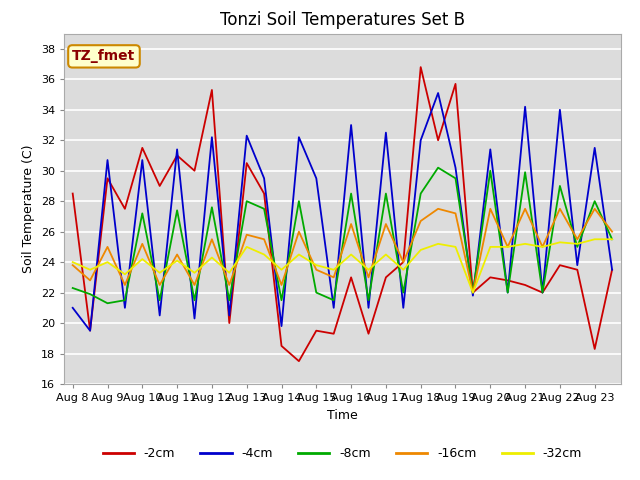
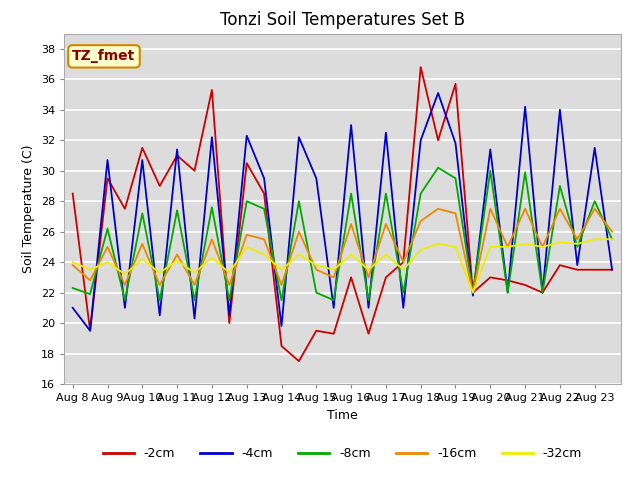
-8cm/Aug 9: 21.3 -> 26.2
-4cm/Aug 19: 30.2 -> 31.8
-2cm/Aug 23: 18.3 -> 23.5
